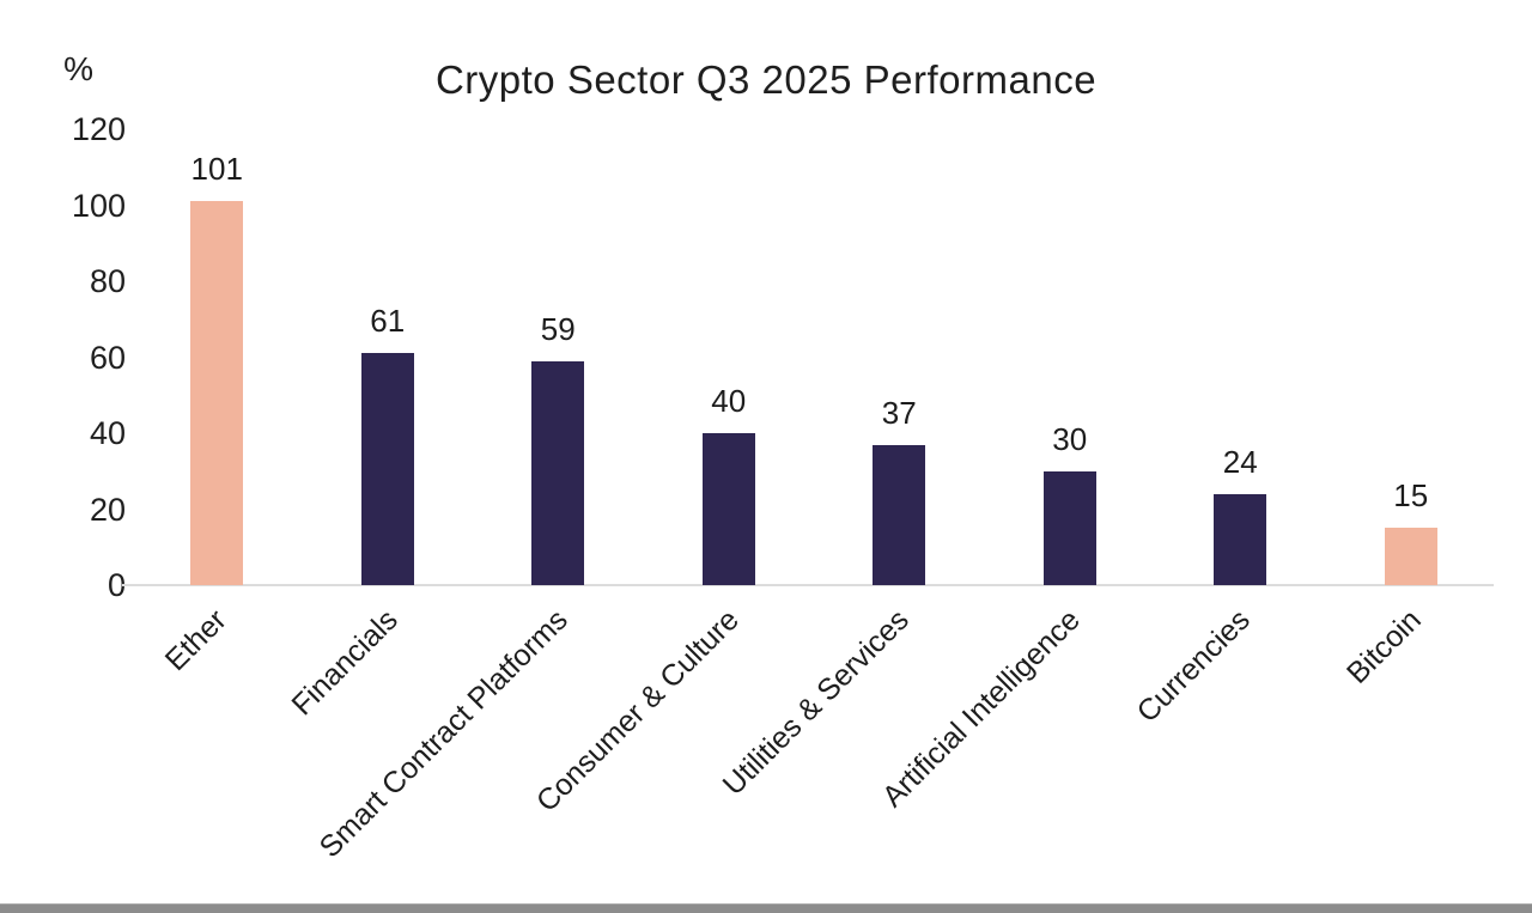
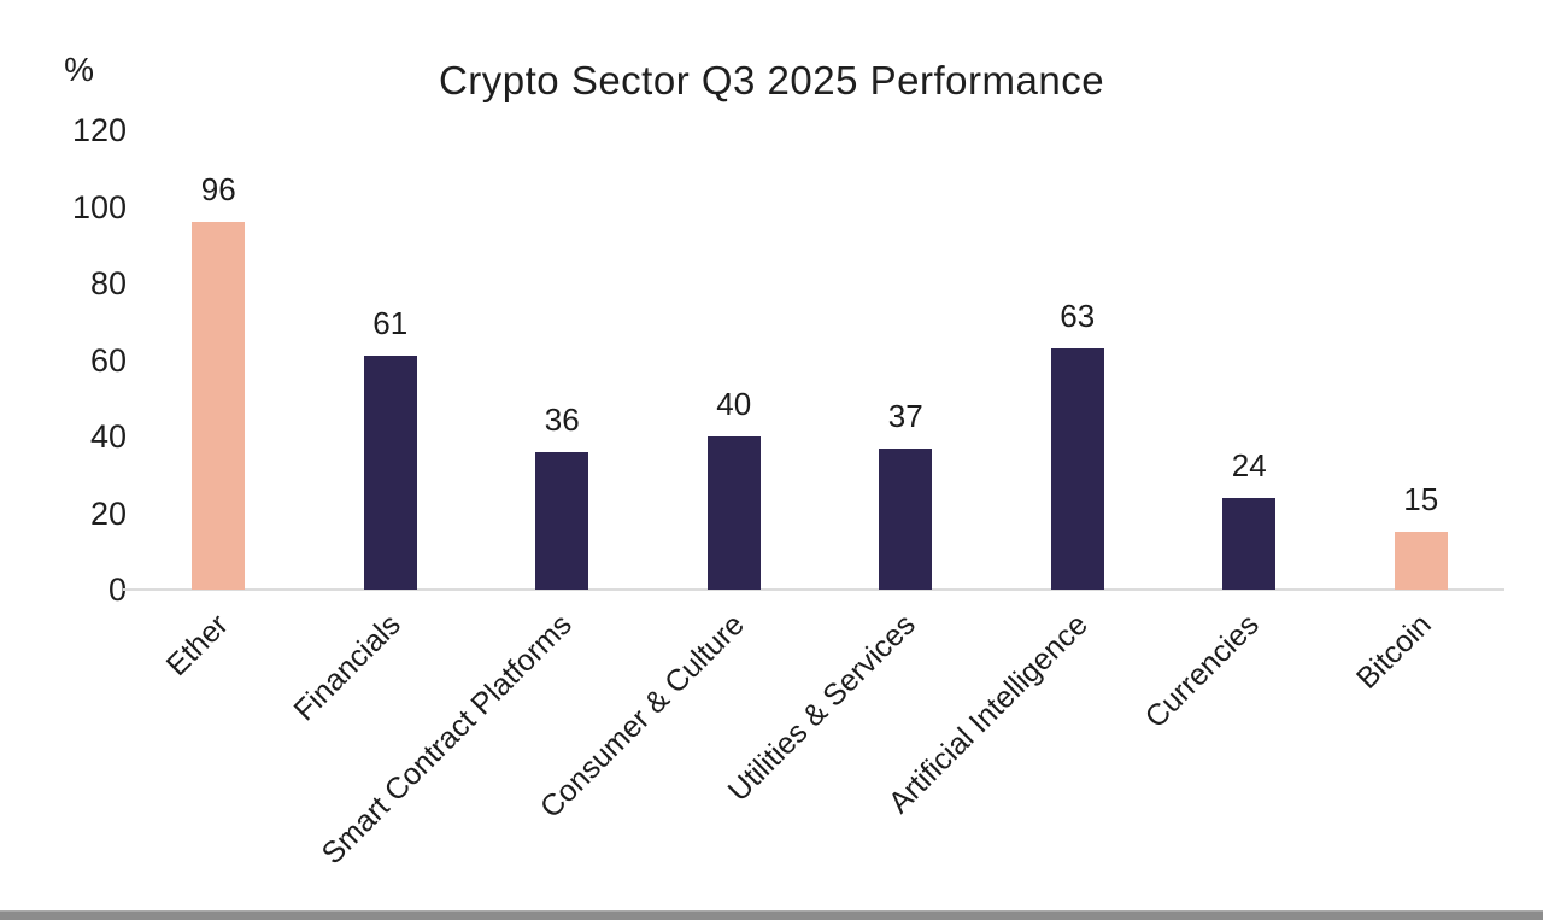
Ether: 101 -> 96
Smart Contract Platforms: 59 -> 36
Artificial Intelligence: 30 -> 63
